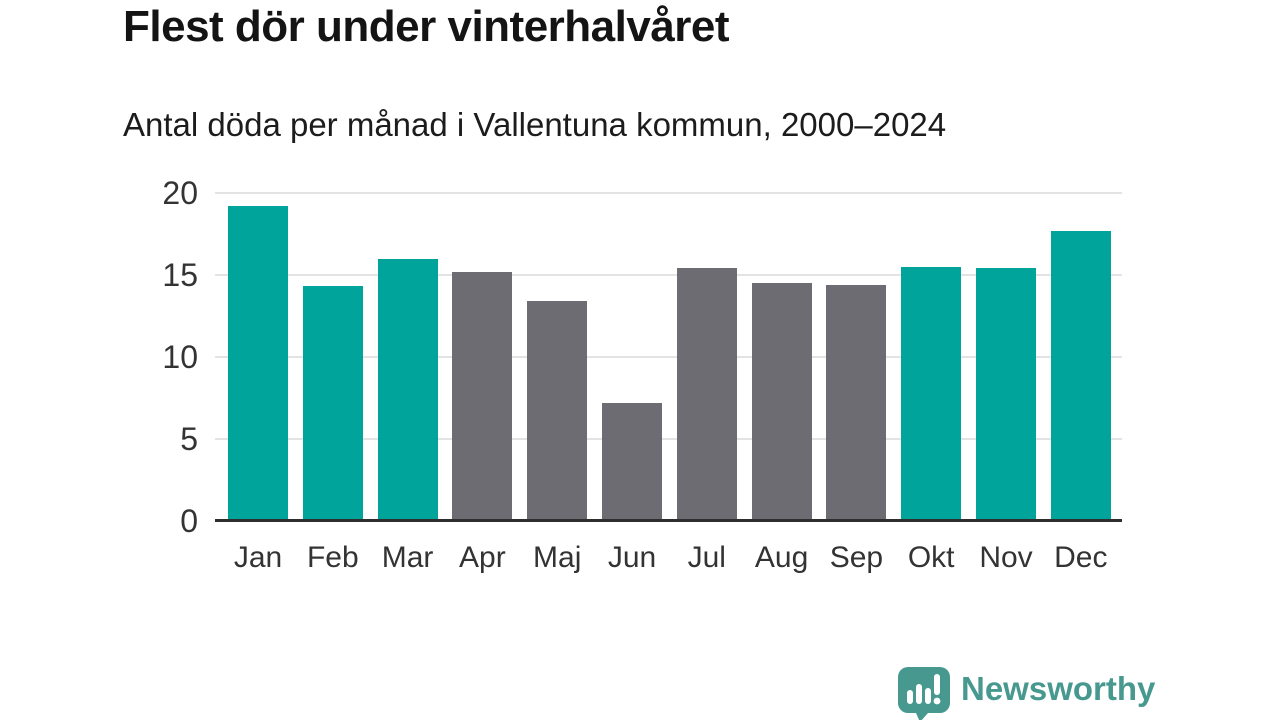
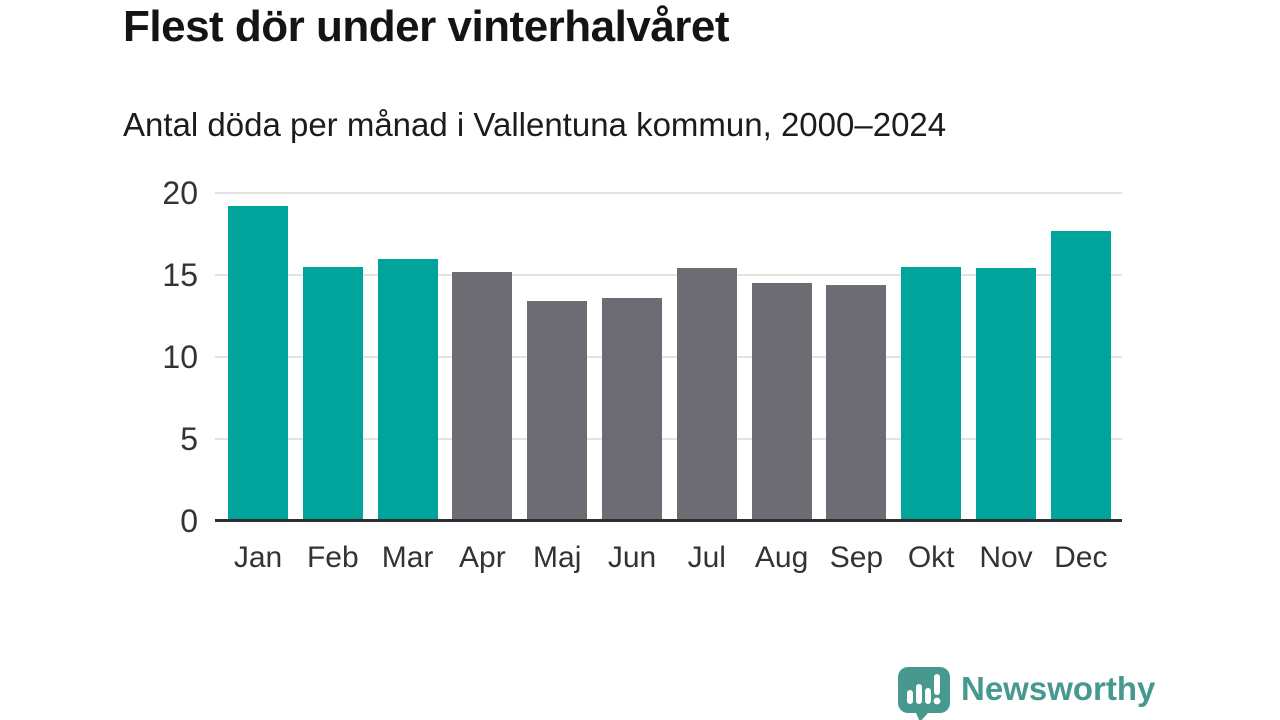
Feb: 14.3 -> 15.5
Jun: 7.2 -> 13.6
